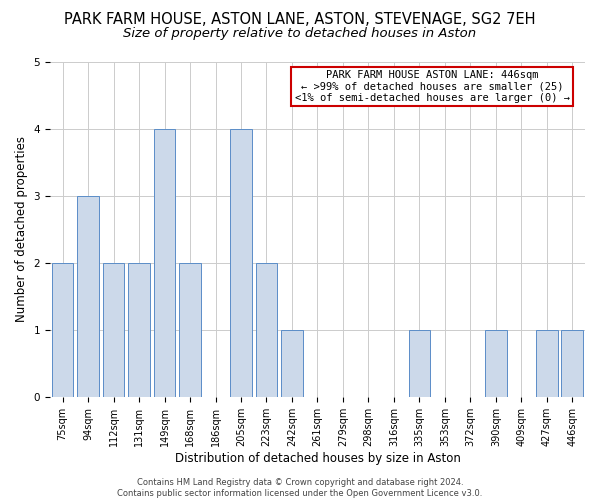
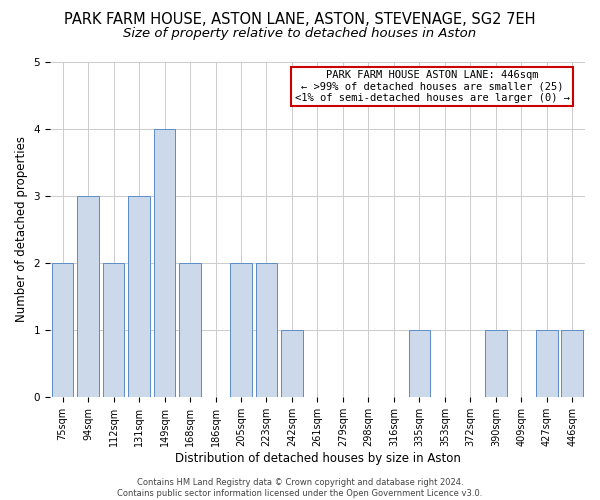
131sqm: 2 -> 3
205sqm: 4 -> 2
